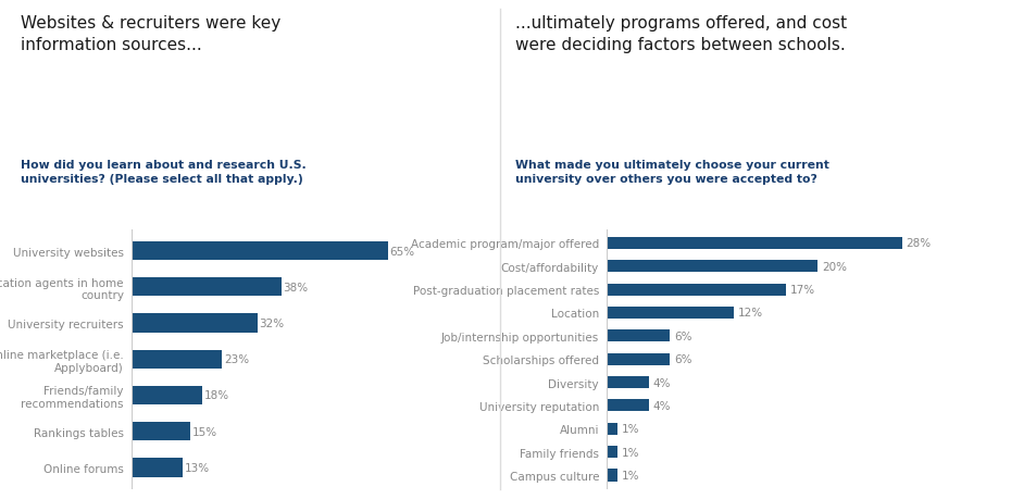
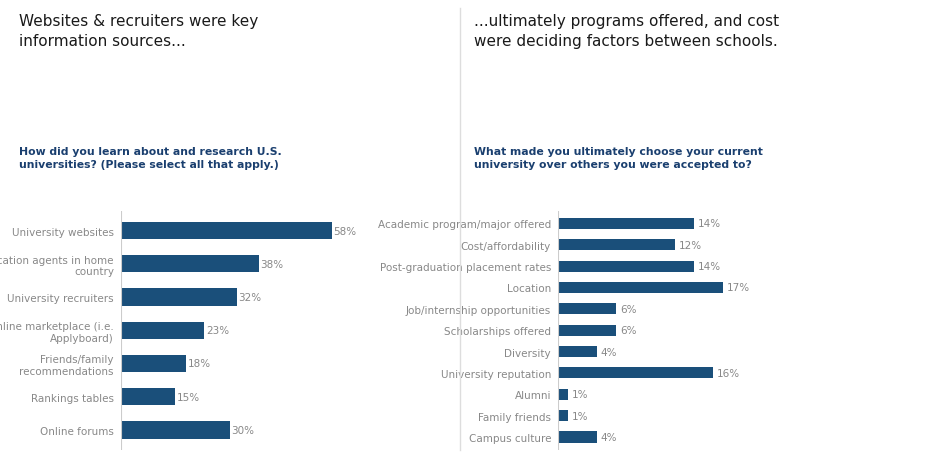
University websites: 65% -> 58%
Online forums: 13% -> 30%
Academic program/major offered: 28% -> 14%
Cost/affordability: 20% -> 12%
Post-graduation placement rates: 17% -> 14%
Location: 12% -> 17%
University reputation: 4% -> 16%
Campus culture: 1% -> 4%
